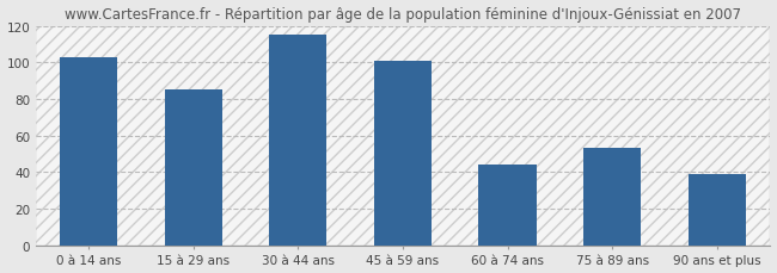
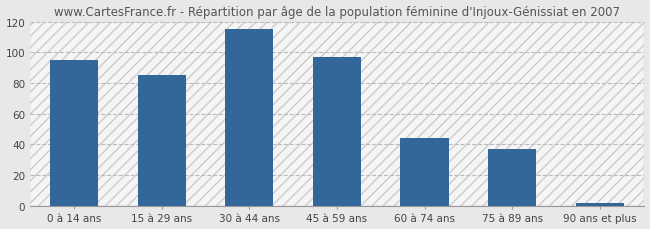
0 à 14 ans: 103 -> 95
45 à 59 ans: 101 -> 97
75 à 89 ans: 53 -> 37
90 ans et plus: 39 -> 2
